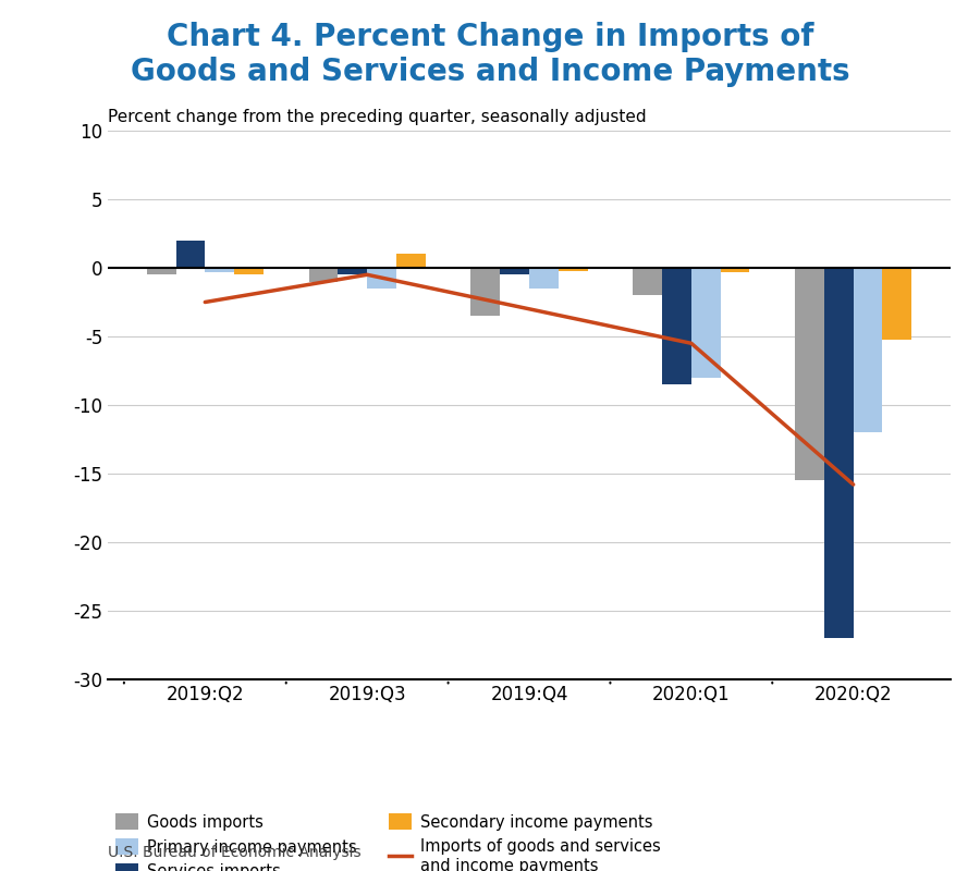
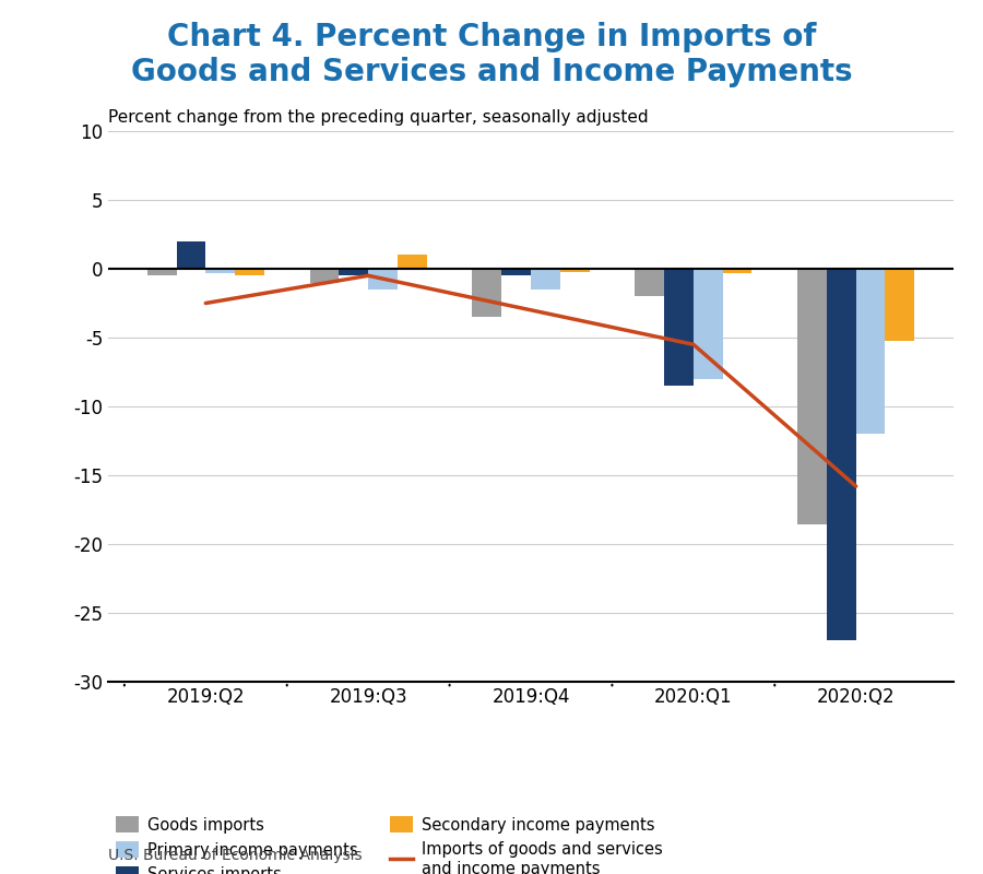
Goods imports/2020:Q2: -15.5 -> -18.6
